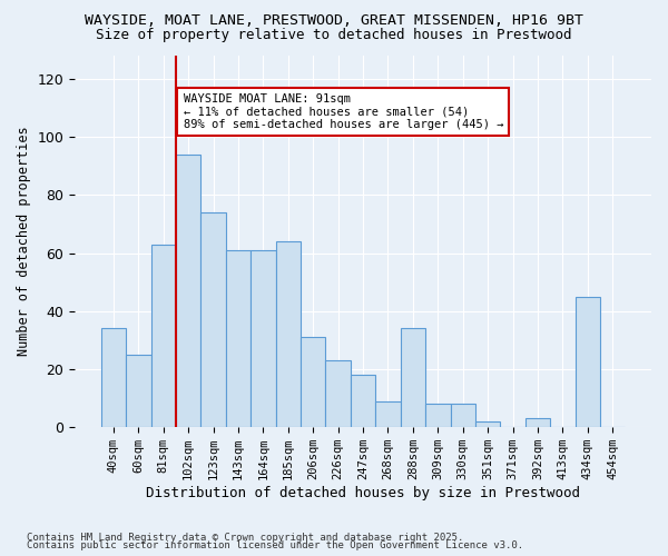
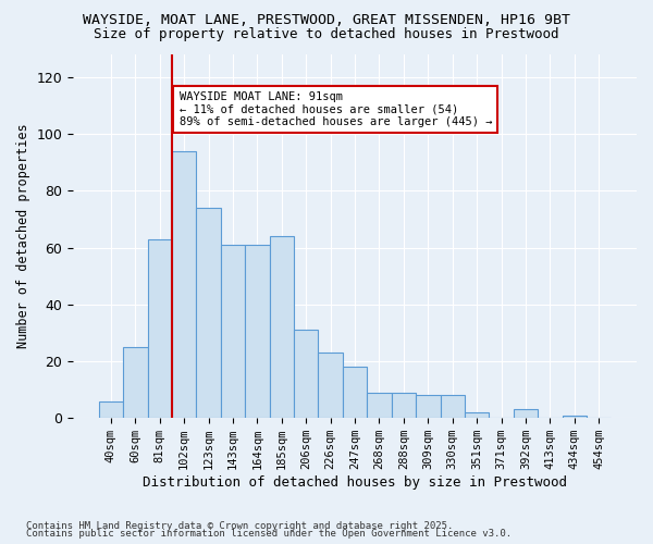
40sqm: 34 -> 6
288sqm: 34 -> 9
434sqm: 45 -> 1
